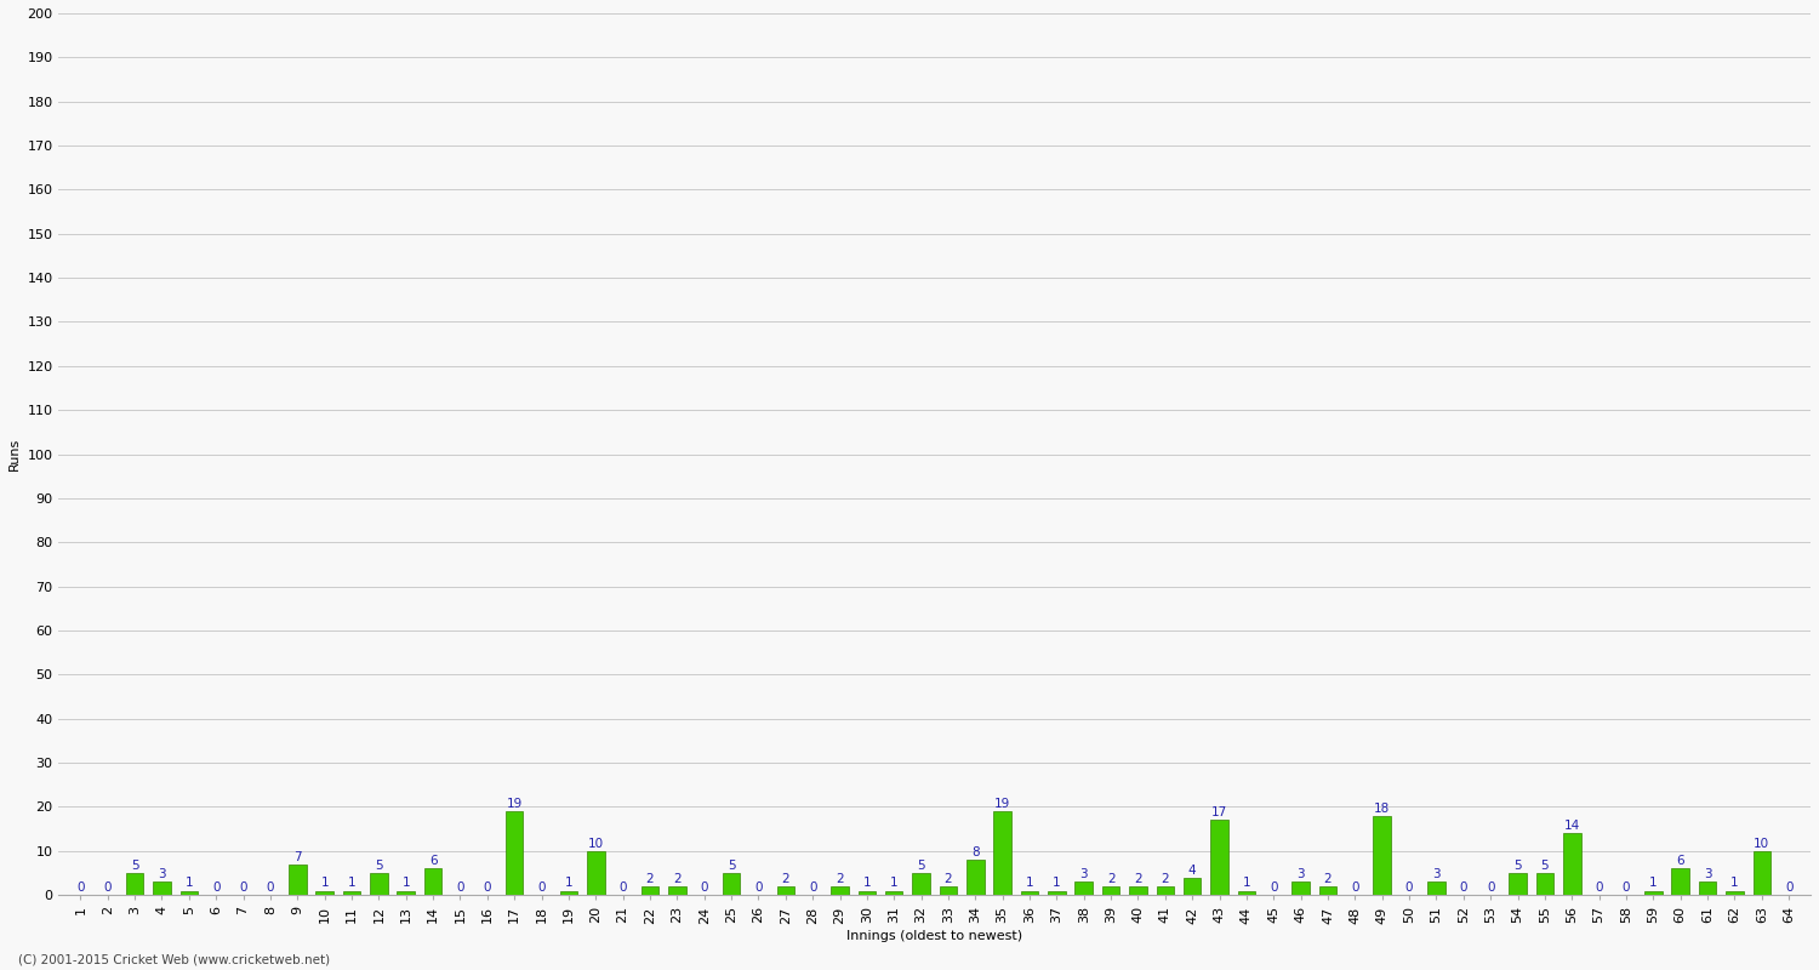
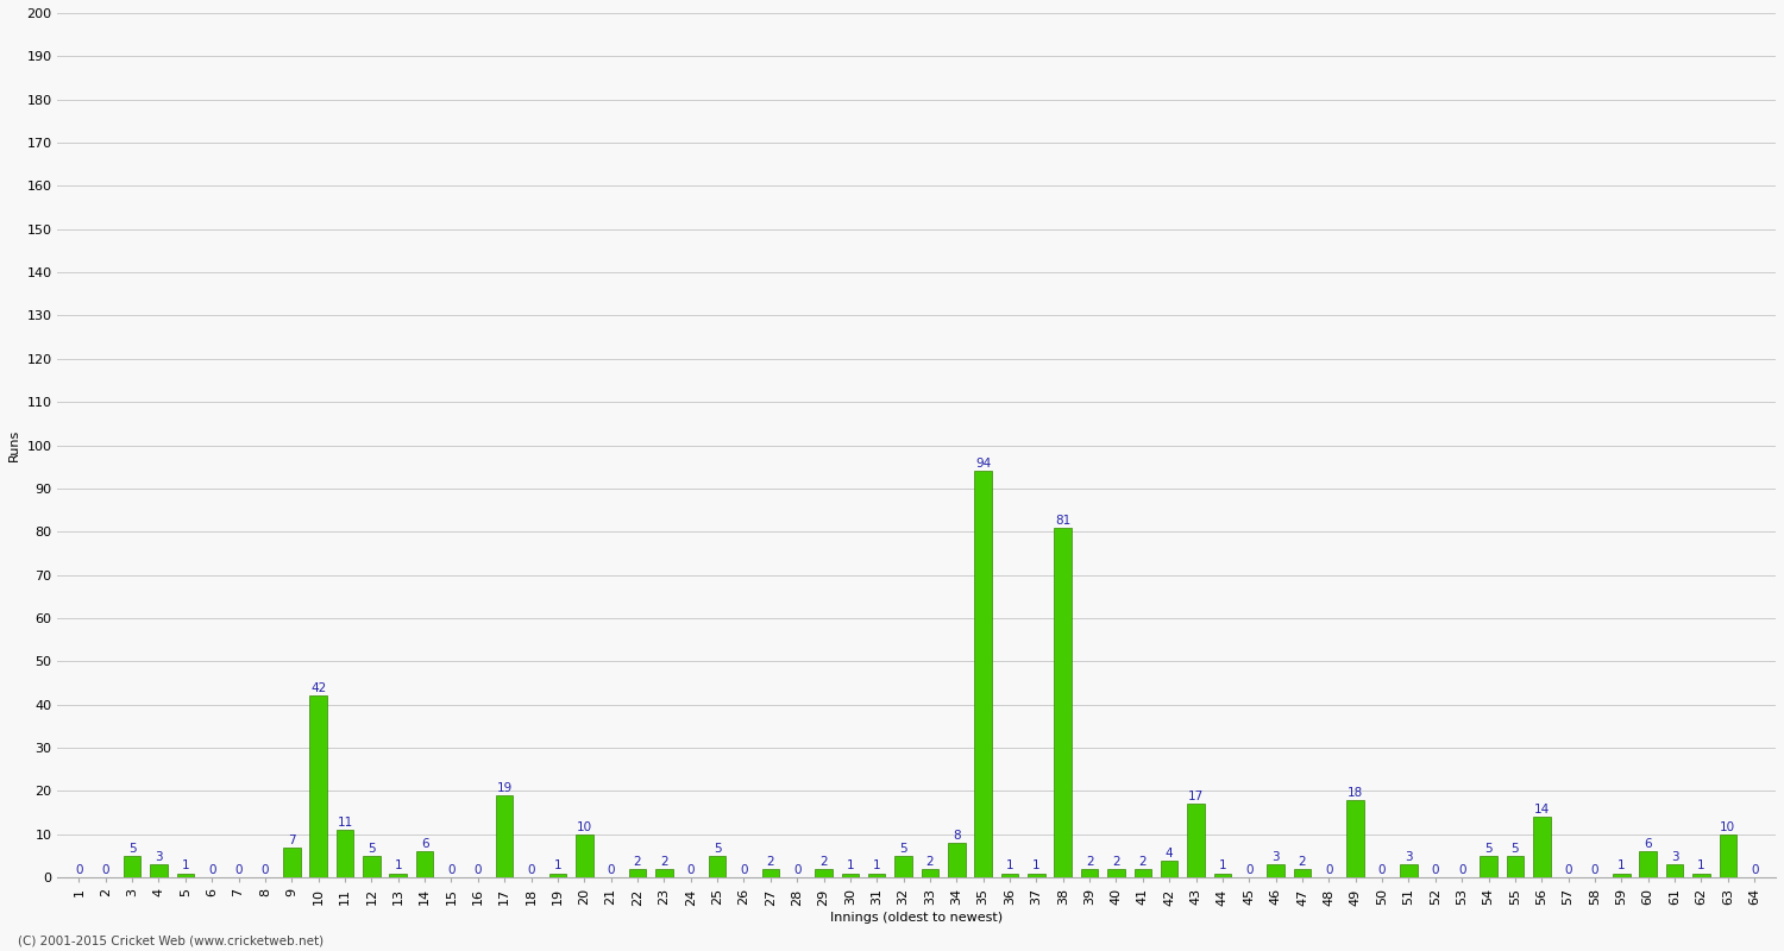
10: 1 -> 42
11: 1 -> 11
35: 19 -> 94
38: 3 -> 81
